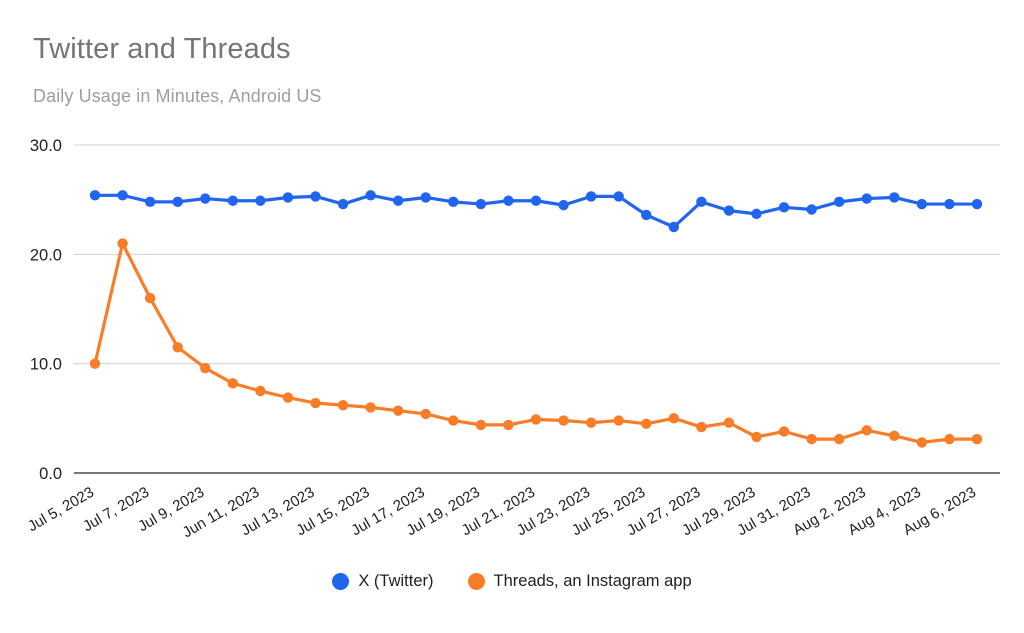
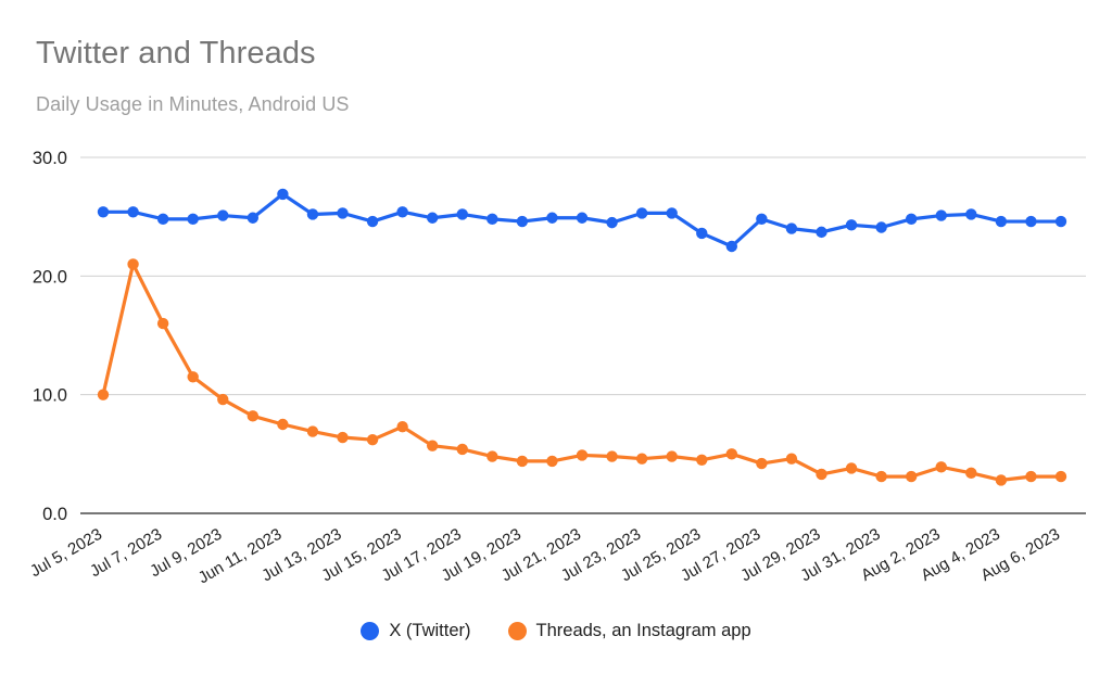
X (Twitter)/Jun 11, 2023: 24.9 -> 26.9
Threads, an Instagram app/Jul 15, 2023: 6.0 -> 7.3
